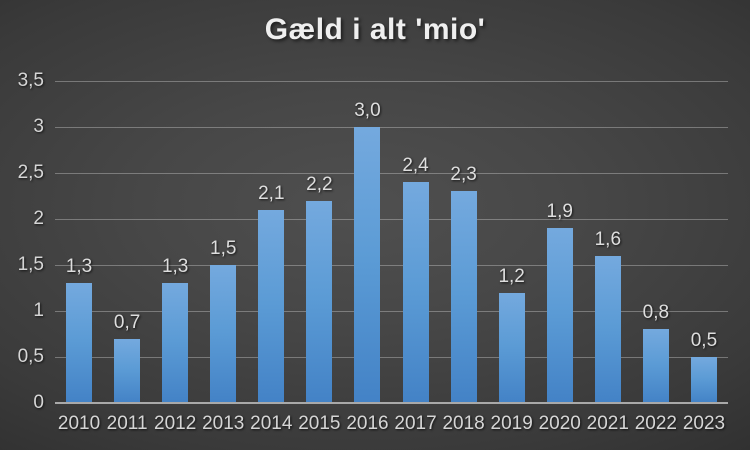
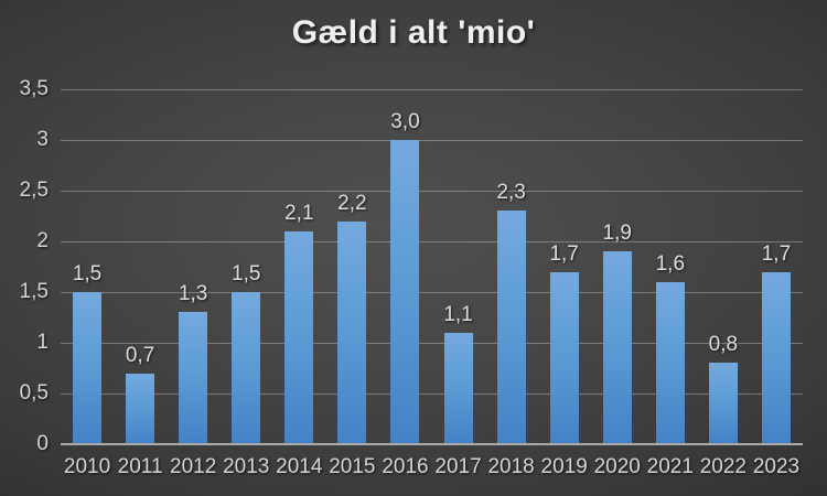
2010: 1,3 -> 1,5
2017: 2,4 -> 1,1
2019: 1,2 -> 1,7
2023: 0,5 -> 1,7
